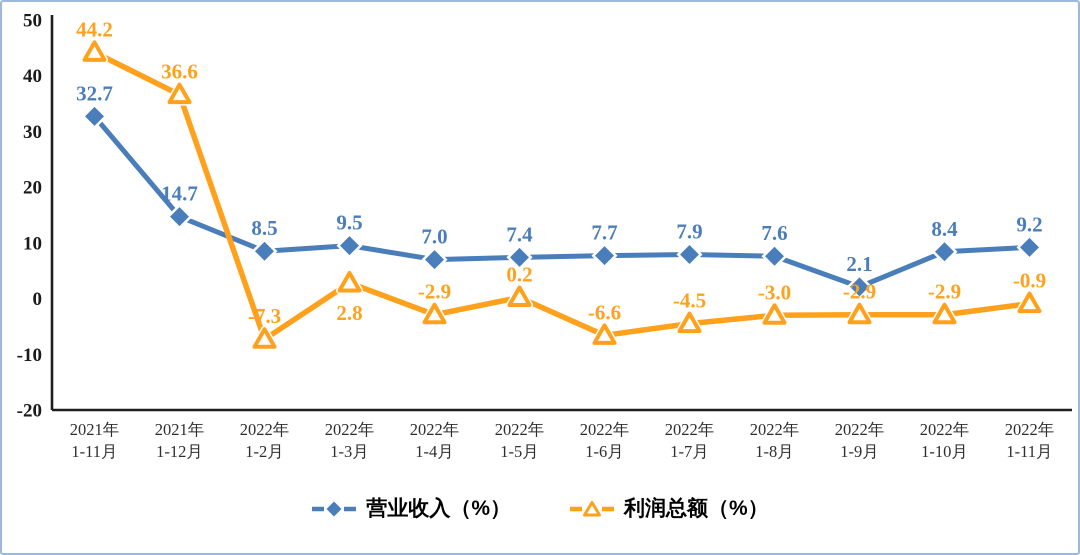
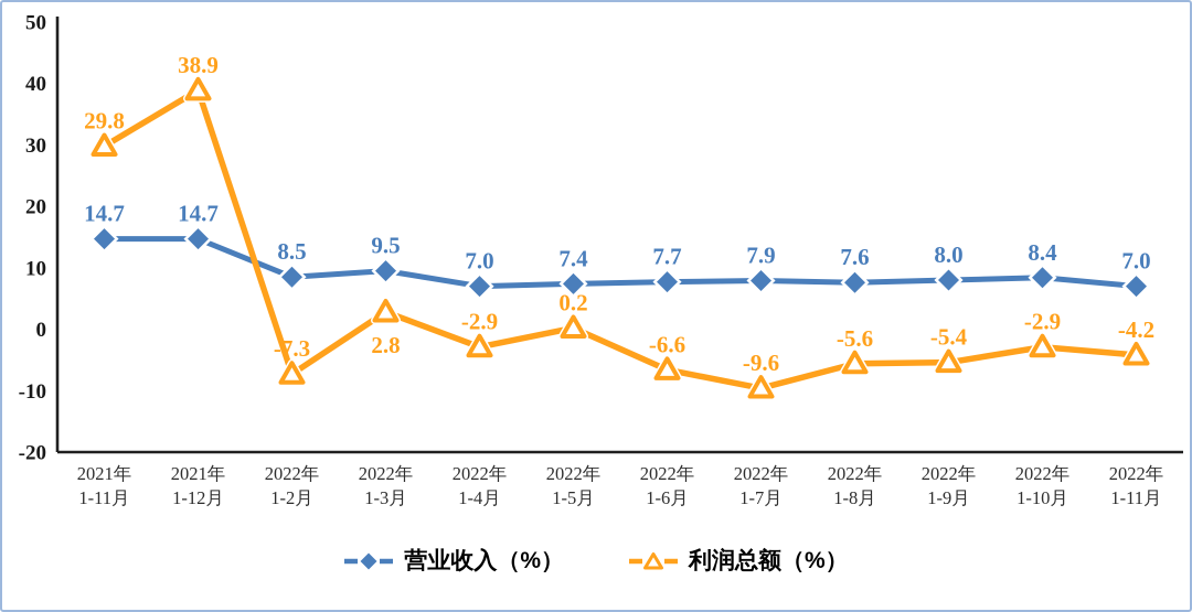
营业收入（%）/2021年 1-11月: 32.7 -> 14.7
利润总额（%）/2021年 1-11月: 44.2 -> 29.8
利润总额（%）/2021年 1-12月: 36.6 -> 38.9
利润总额（%）/2022年 1-7月: -4.5 -> -9.6
利润总额（%）/2022年 1-8月: -3.0 -> -5.6
营业收入（%）/2022年 1-9月: 2.1 -> 8.0
利润总额（%）/2022年 1-9月: -2.9 -> -5.4
营业收入（%）/2022年 1-11月: 9.2 -> 7.0
利润总额（%）/2022年 1-11月: -0.9 -> -4.2
